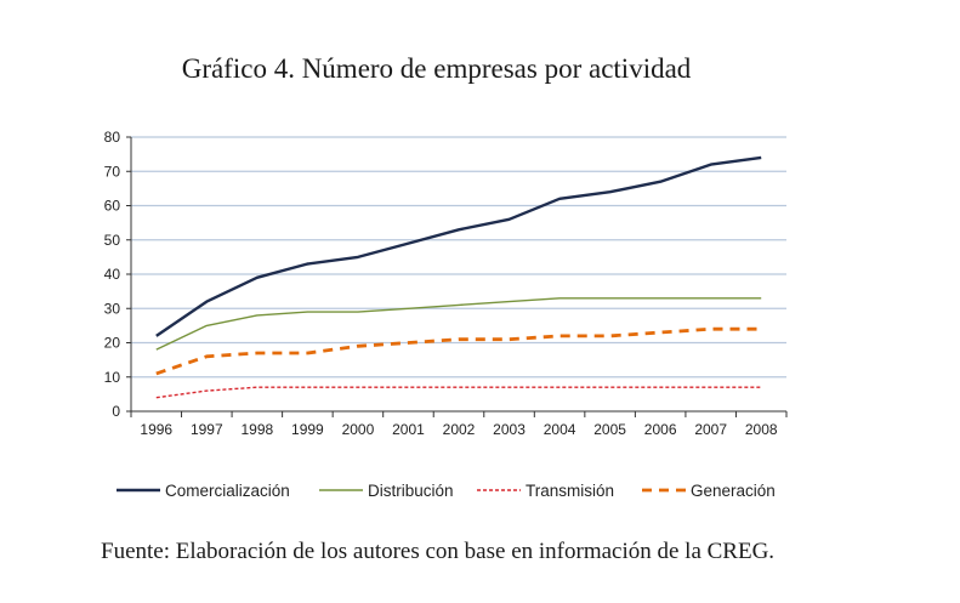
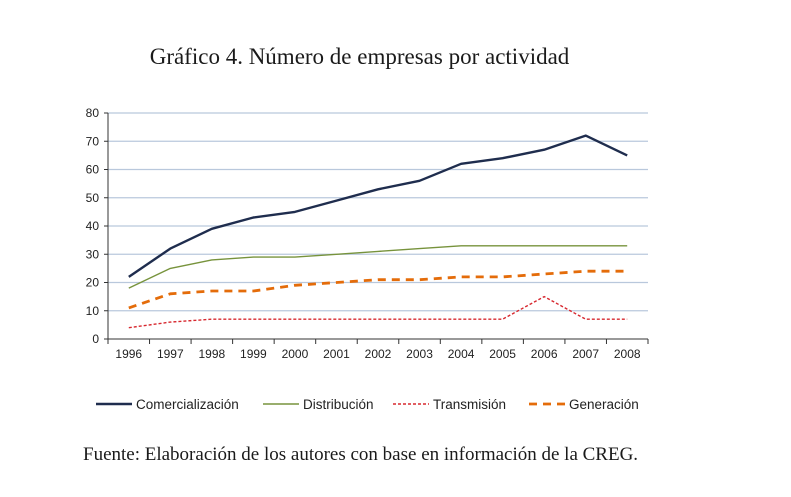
Transmisión/2006: 7 -> 15
Comercialización/2008: 74 -> 65
